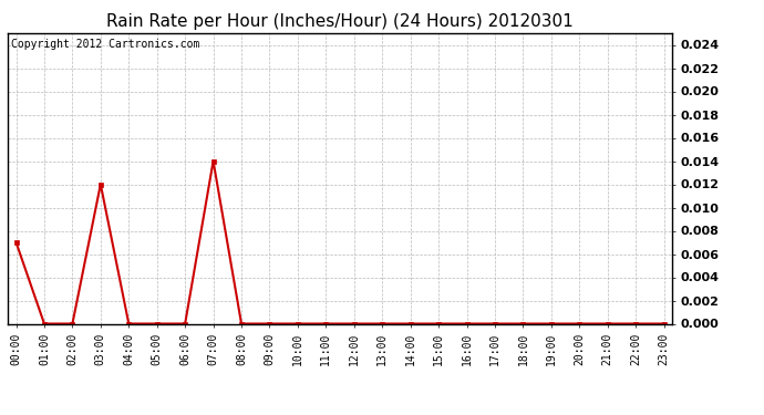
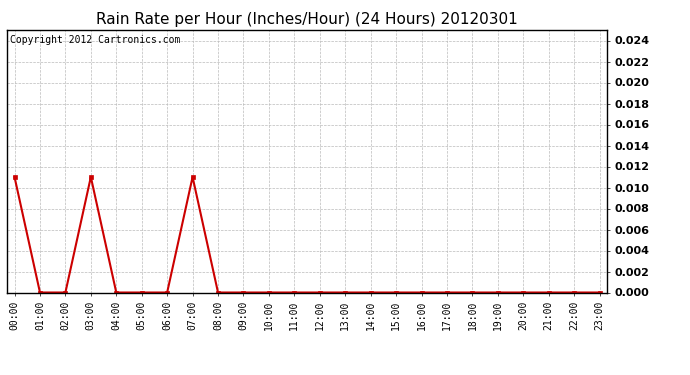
00:00: 0.007 -> 0.011
03:00: 0.012 -> 0.011
07:00: 0.014 -> 0.011
